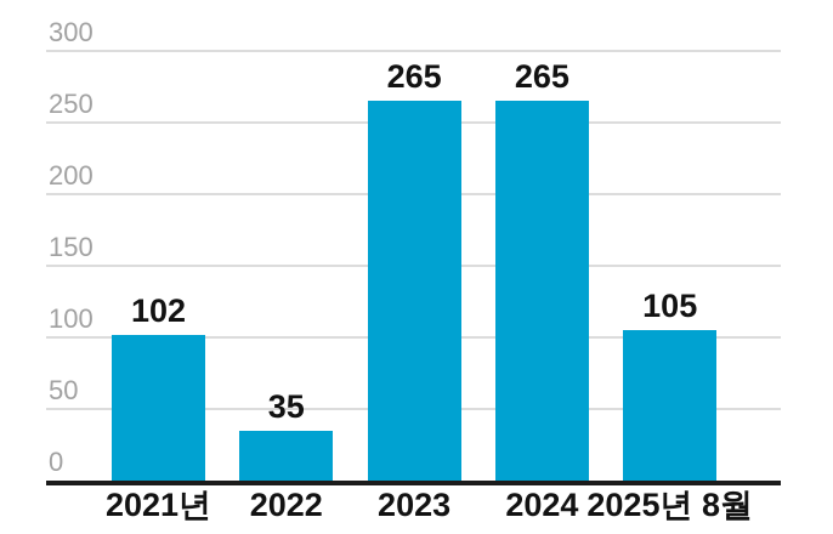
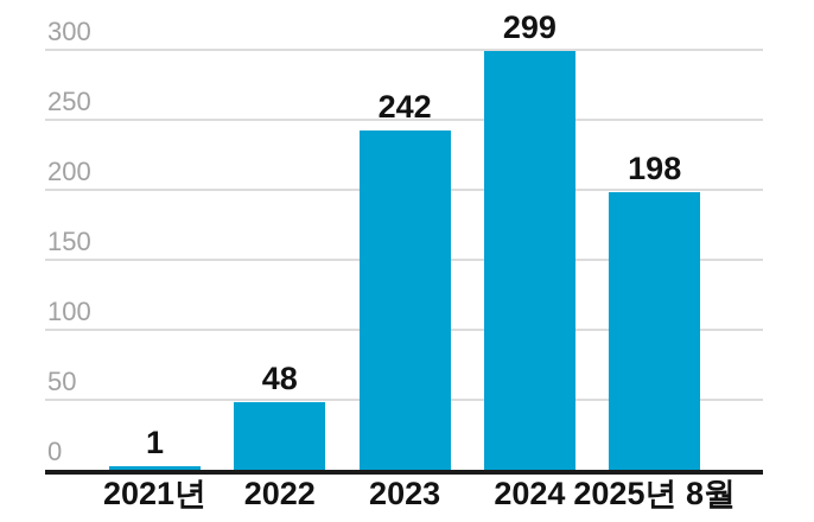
2021년: 102 -> 1
2022: 35 -> 48
2023: 265 -> 242
2024: 265 -> 299
2025년 8월: 105 -> 198
